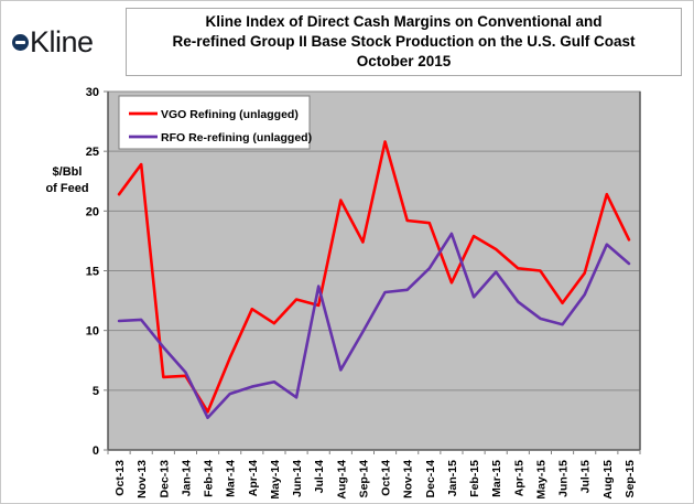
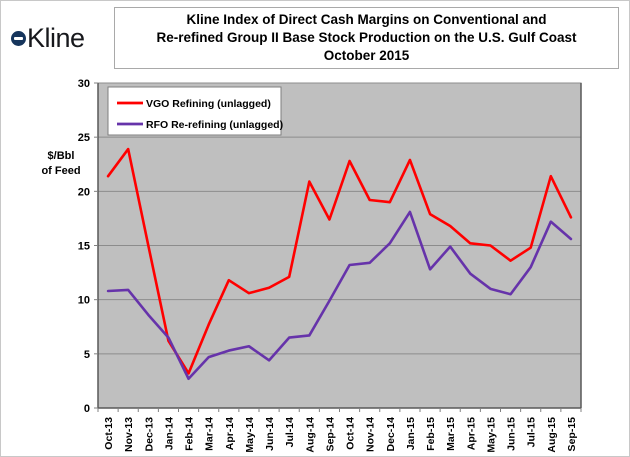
VGO Refining (unlagged)/Dec-13: 6.1 -> 15.0
VGO Refining (unlagged)/Jun-14: 12.6 -> 11.1
RFO Re-refining (unlagged)/Jul-14: 13.7 -> 6.5
VGO Refining (unlagged)/Oct-14: 25.8 -> 22.8
VGO Refining (unlagged)/Jan-15: 14.0 -> 22.9
VGO Refining (unlagged)/Jun-15: 12.3 -> 13.6
